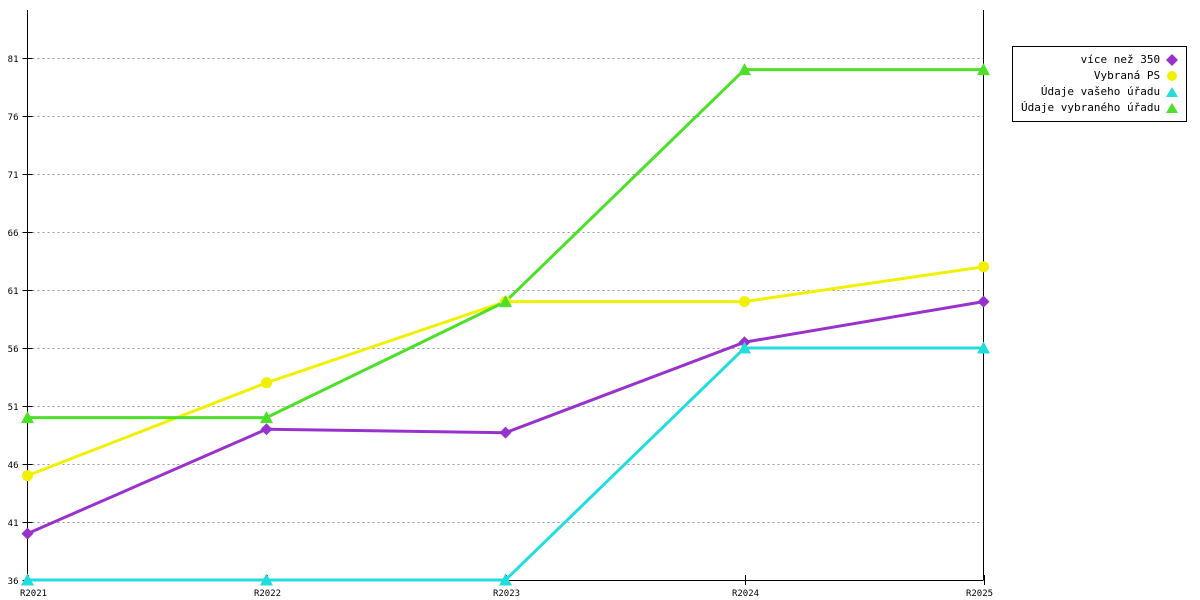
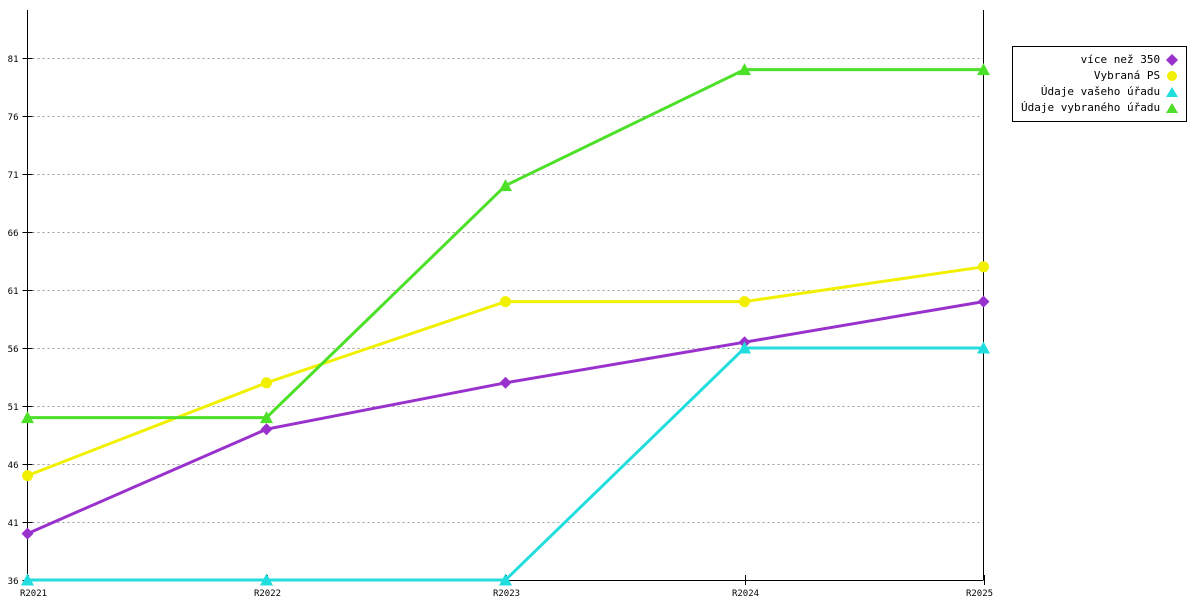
více než 350/R2023: 48.7 -> 53.0
Údaje vybraného úřadu/R2023: 60 -> 70
